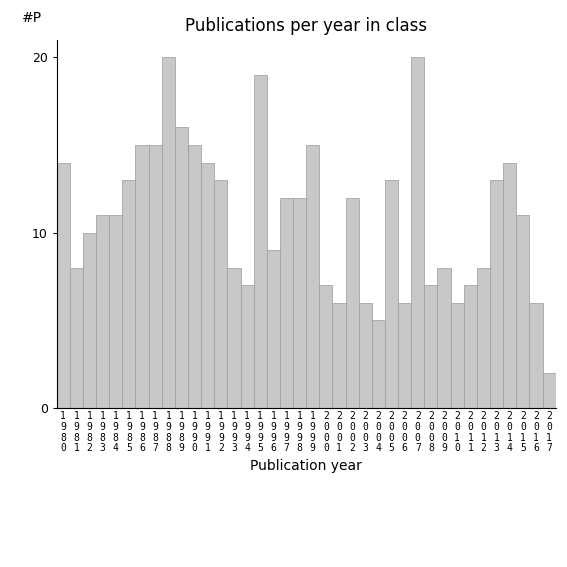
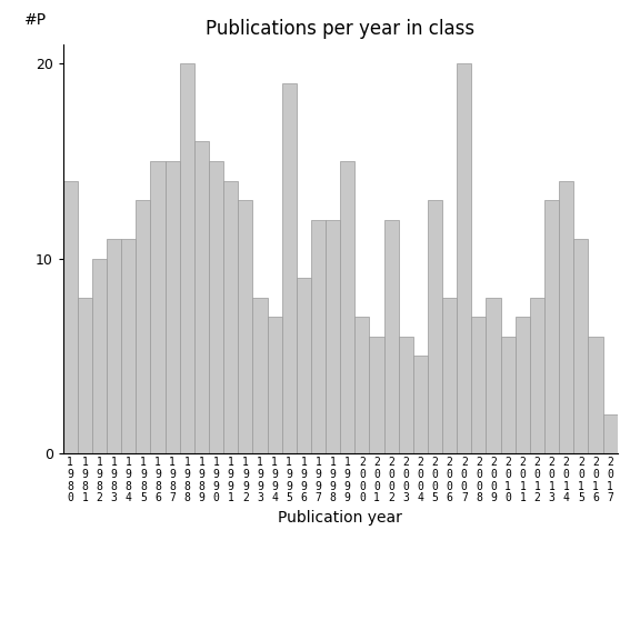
2 0 0 6: 6 -> 8
